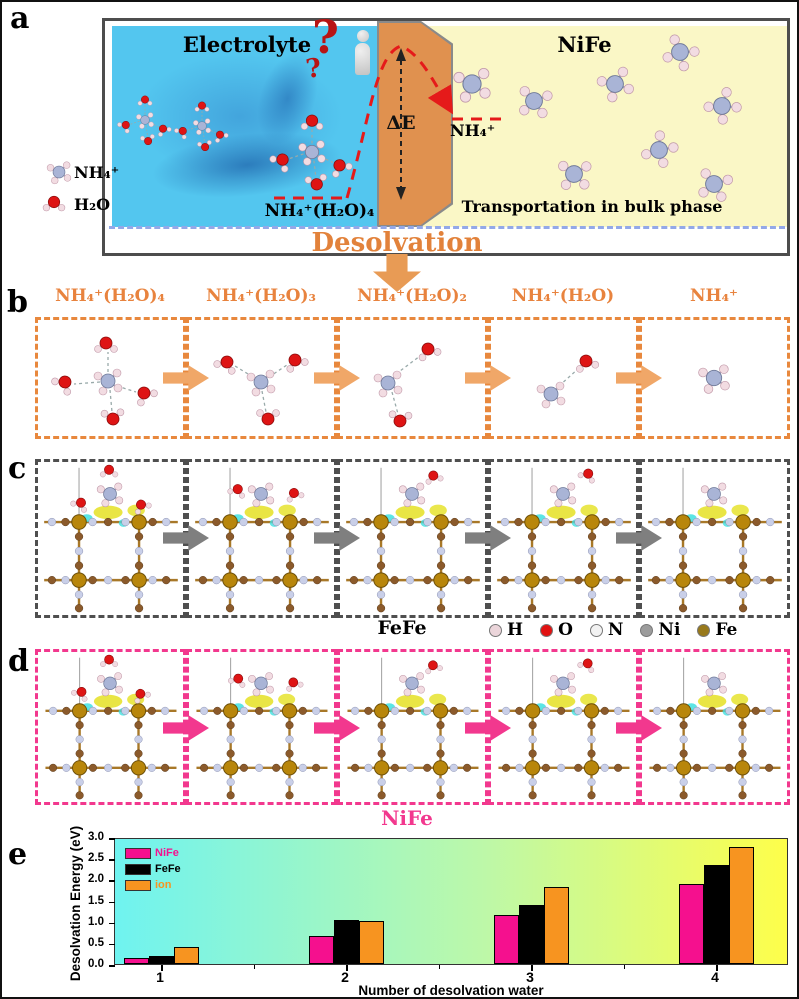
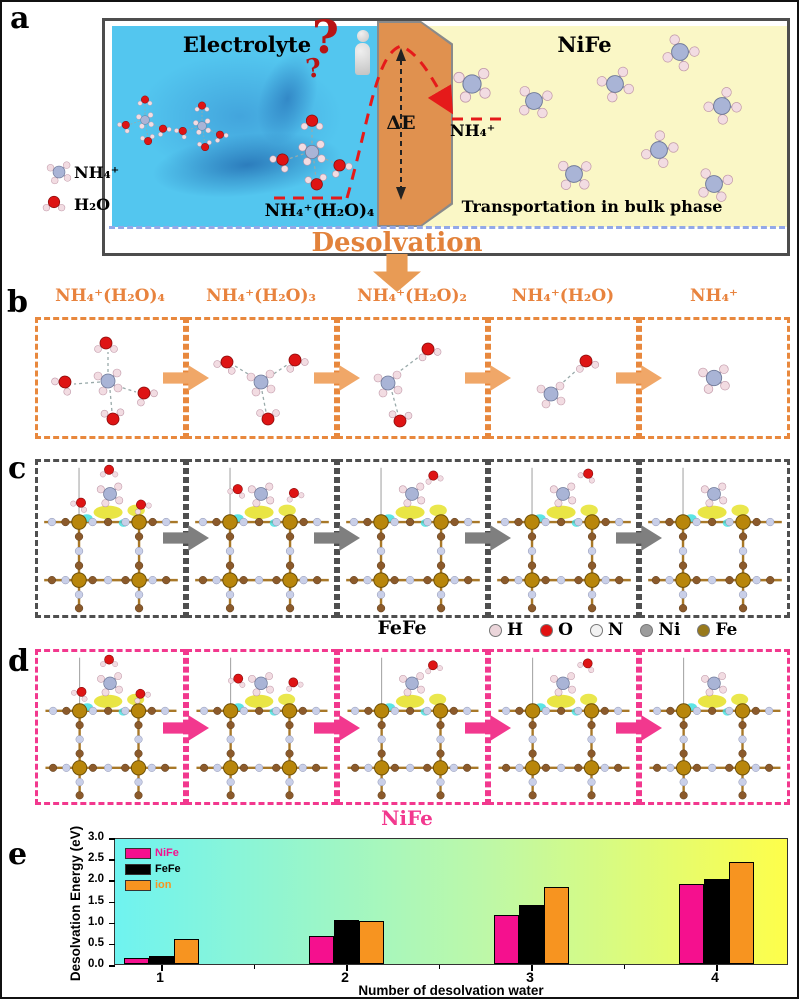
ion/1: 0.4 -> 0.6
FeFe/4: 2.4 -> 2.0
ion/4: 2.8 -> 2.4
